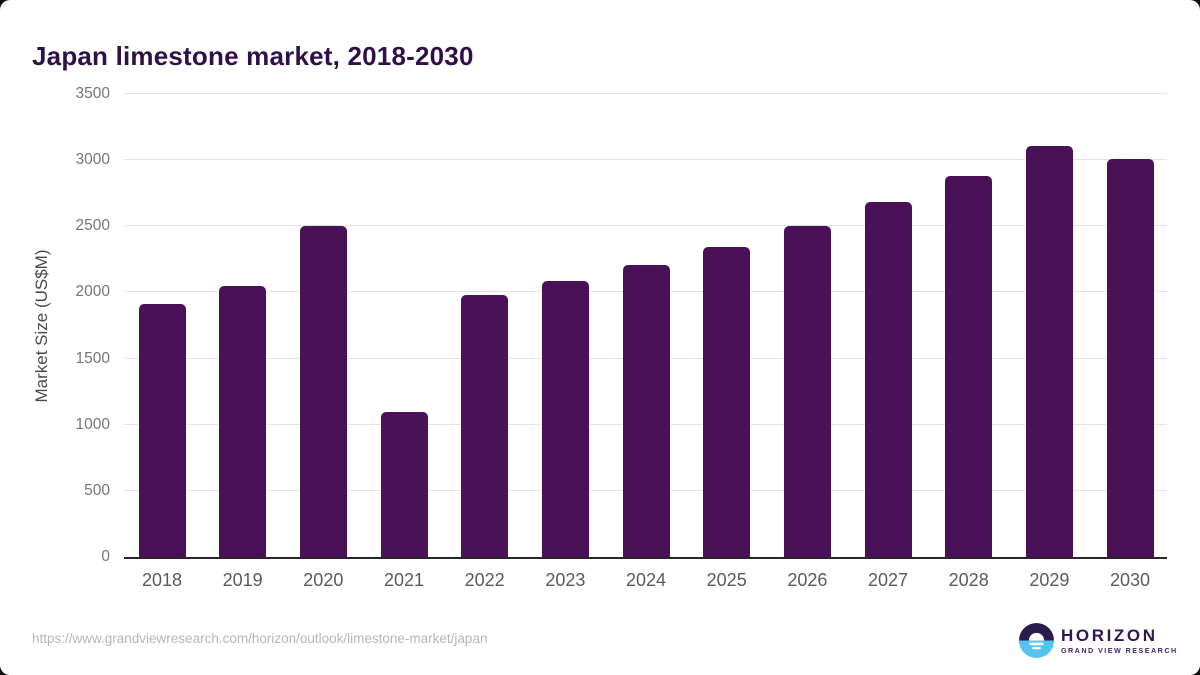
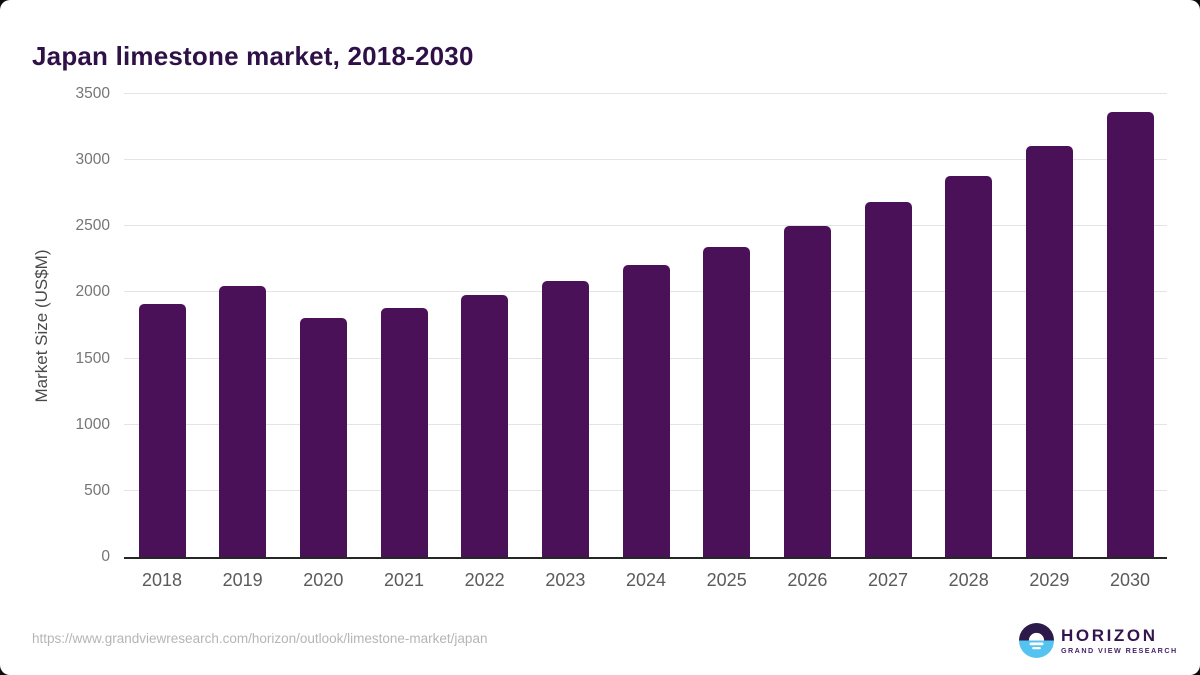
2020: 2500 -> 1800
2021: 1100 -> 1880
2030: 3010 -> 3360
